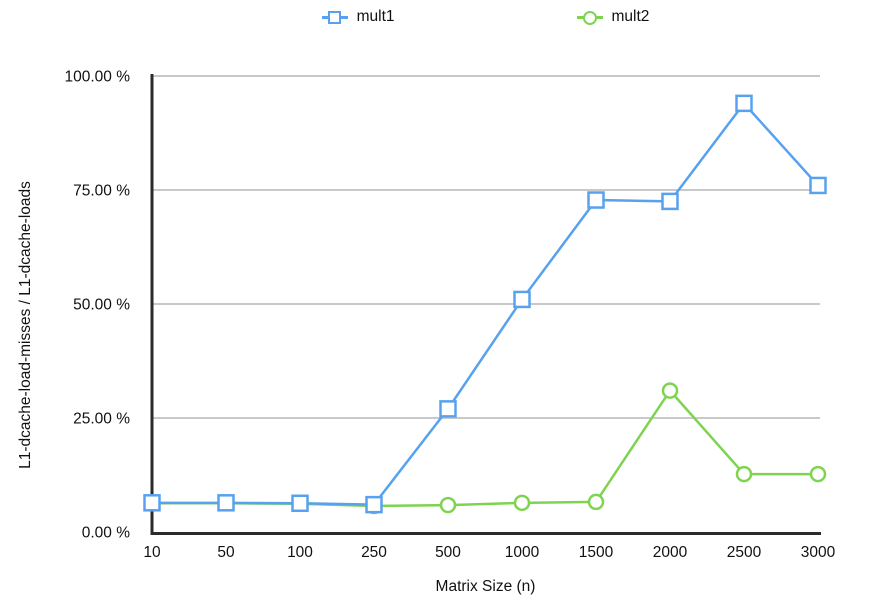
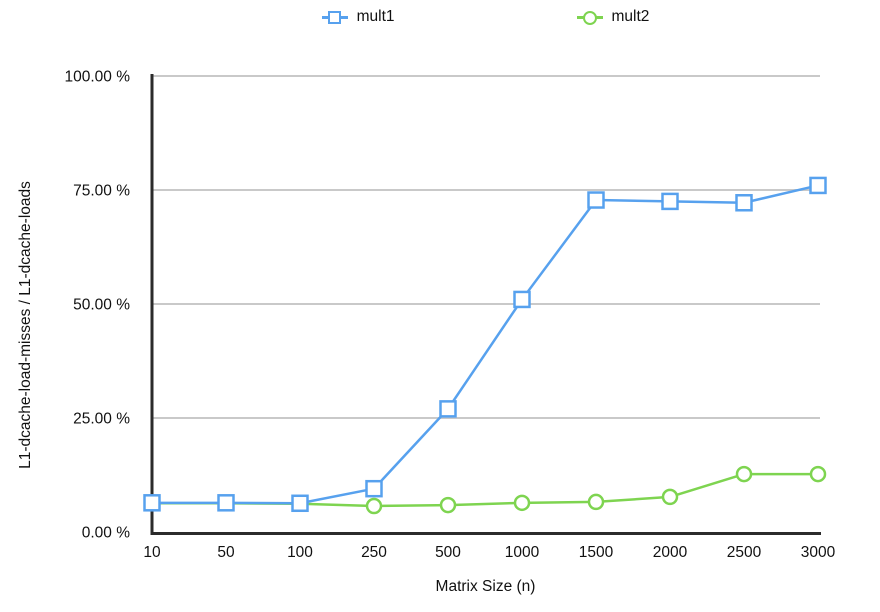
mult1/250: 6% -> 10%
mult2/2000: 31% -> 8%
mult1/2500: 94% -> 72%
